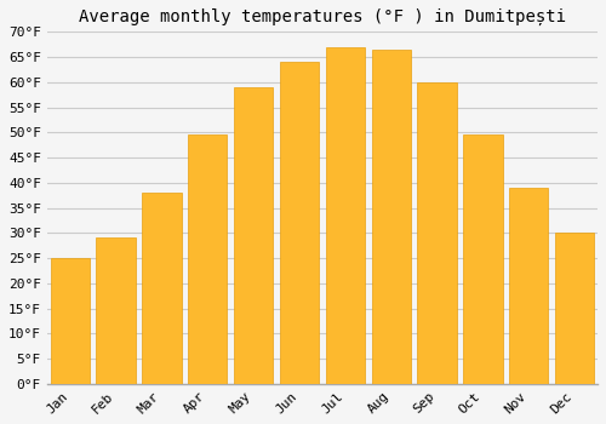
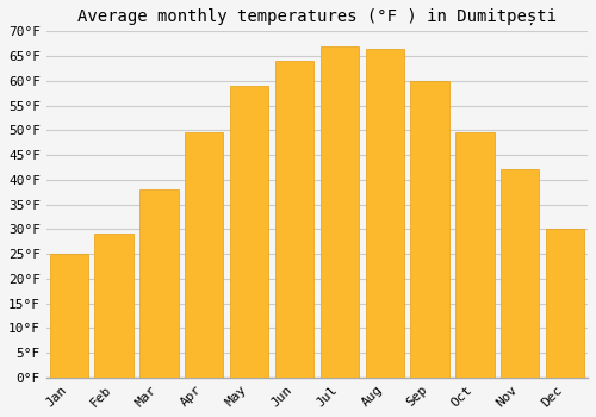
Nov: 39.0°F -> 42.0°F
